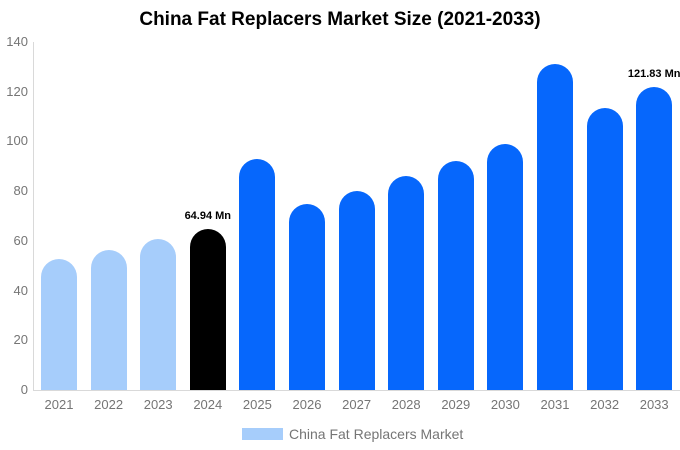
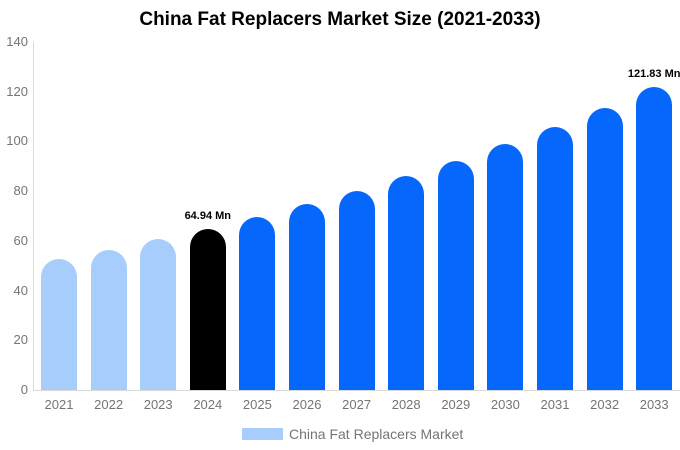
2025: 93 -> 70
2031: 131 -> 106
